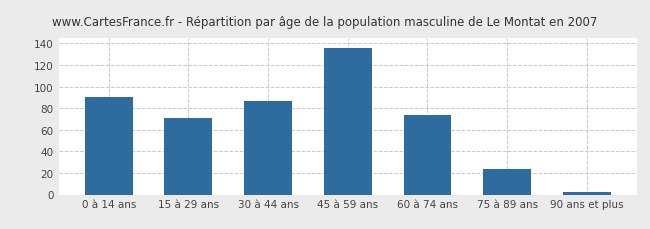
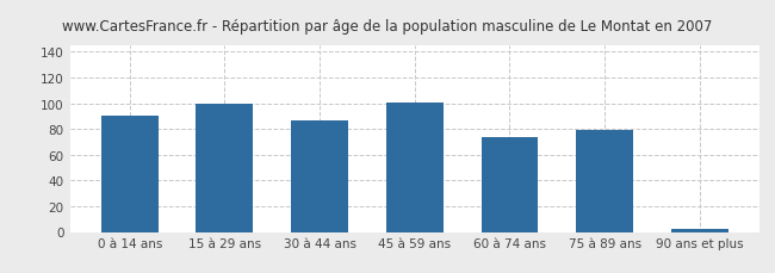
15 à 29 ans: 71 -> 100
45 à 59 ans: 136 -> 101
75 à 89 ans: 24 -> 79
